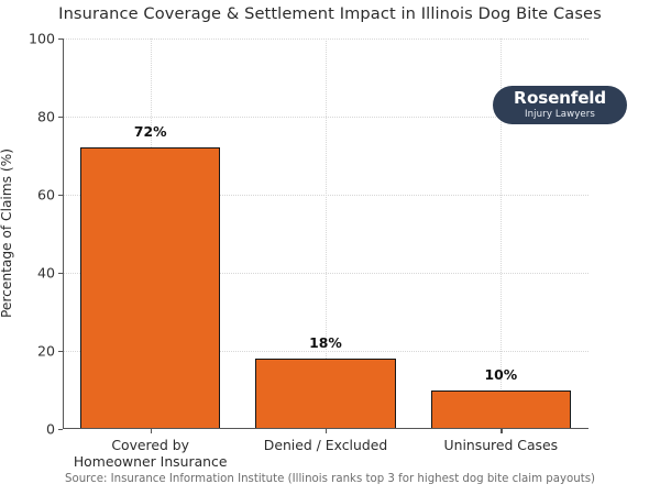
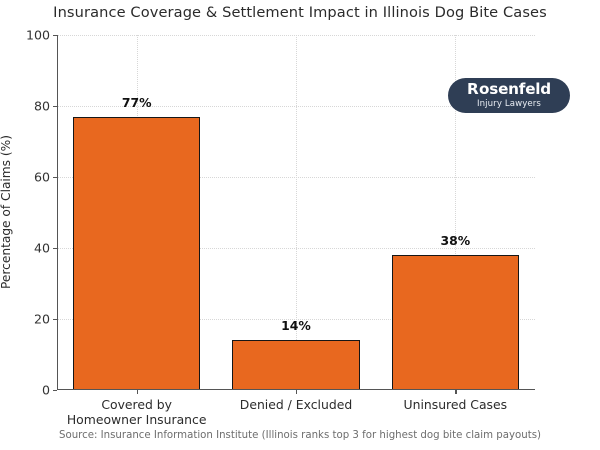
Covered by Homeowner Insurance: 72% -> 77%
Denied / Excluded: 18% -> 14%
Uninsured Cases: 10% -> 38%
